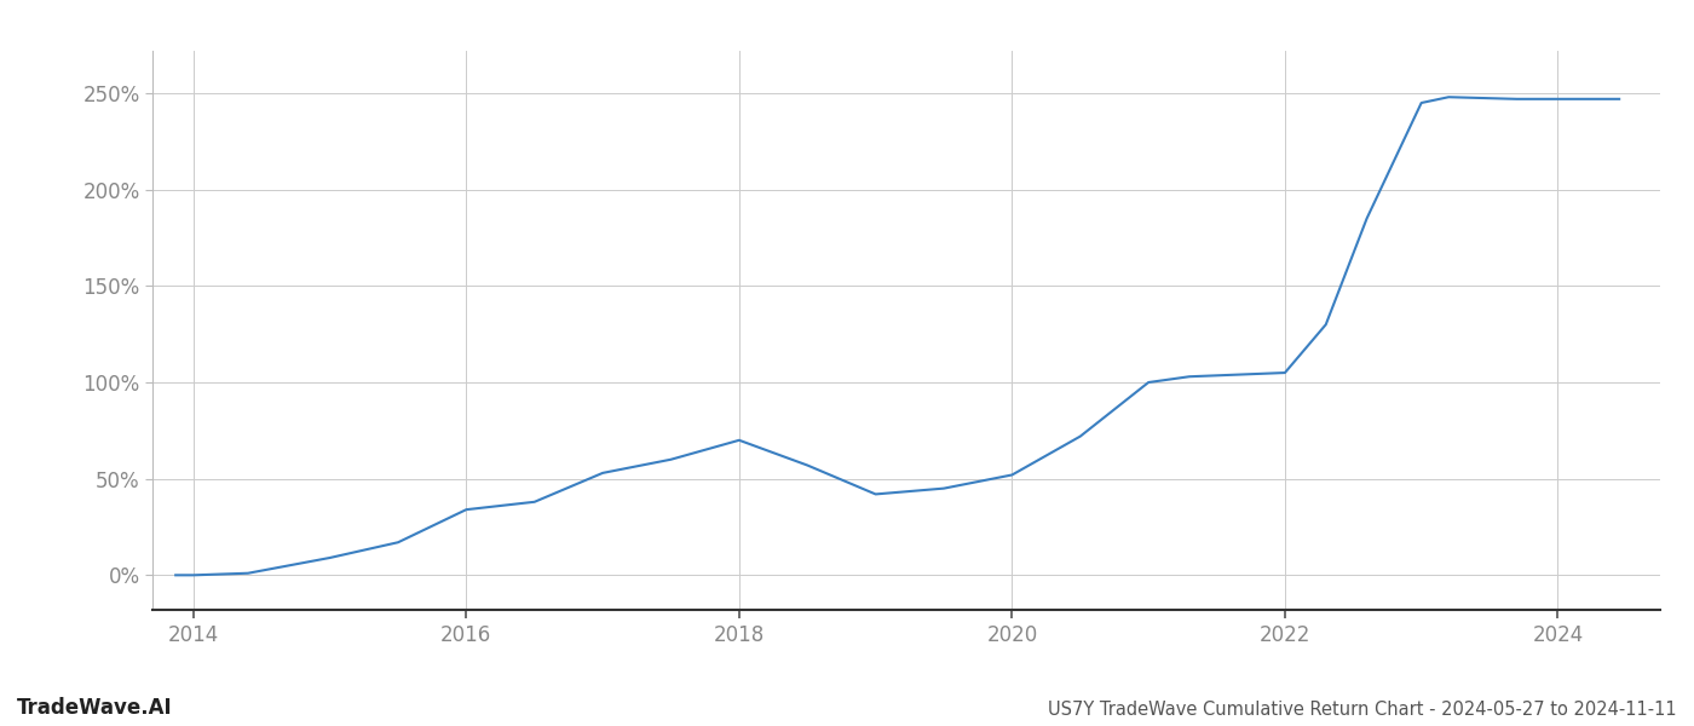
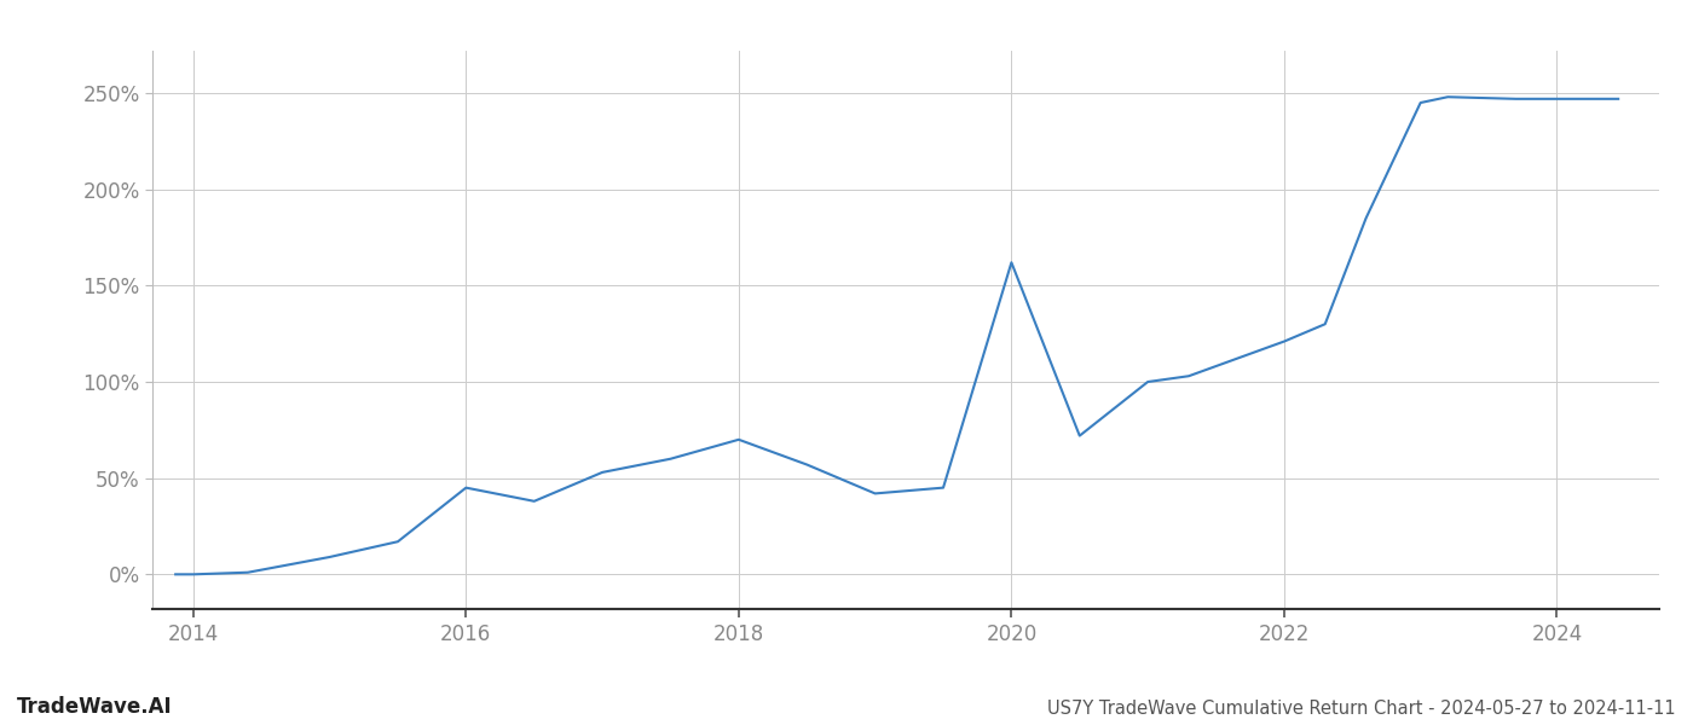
2016: 34% -> 45%
2020: 52% -> 162%
2022: 105% -> 121%
